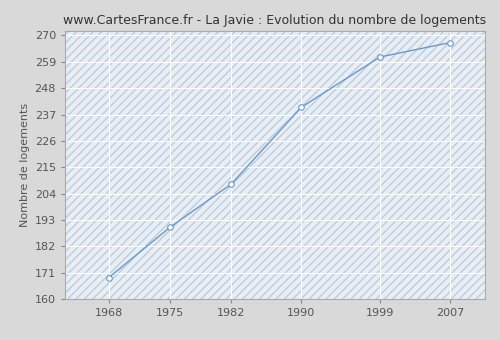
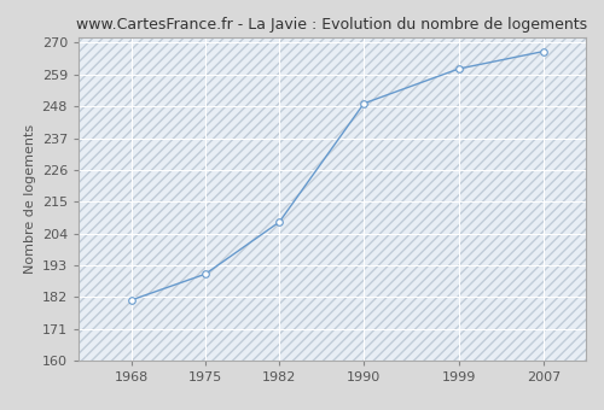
1968: 169 -> 181
1990: 240 -> 249
